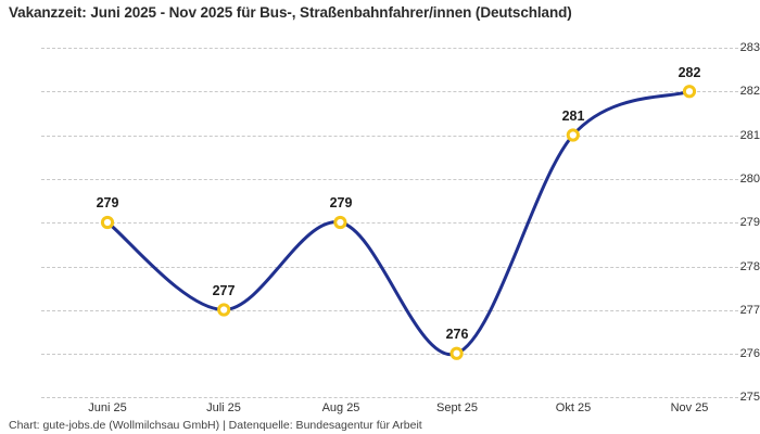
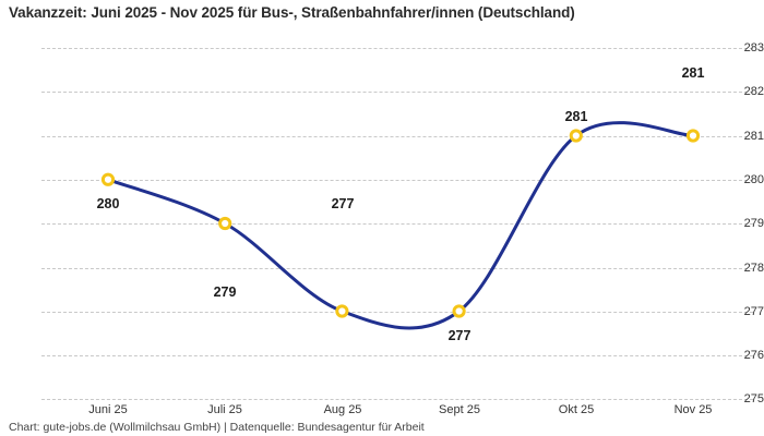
Juni 25: 279 -> 280
Juli 25: 277 -> 279
Aug 25: 279 -> 277
Sept 25: 276 -> 277
Nov 25: 282 -> 281
